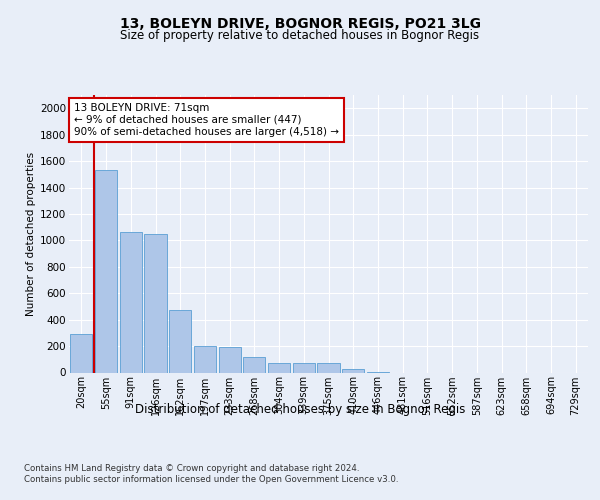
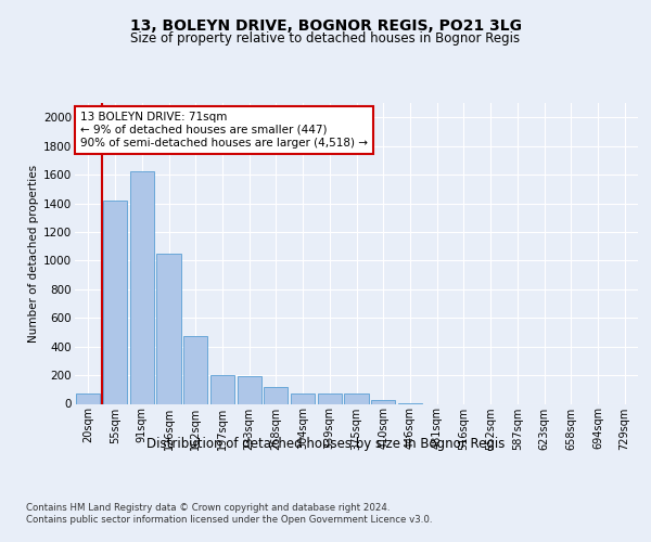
20sqm: 290 -> 80
55sqm: 1530 -> 1420
91sqm: 1060 -> 1620
